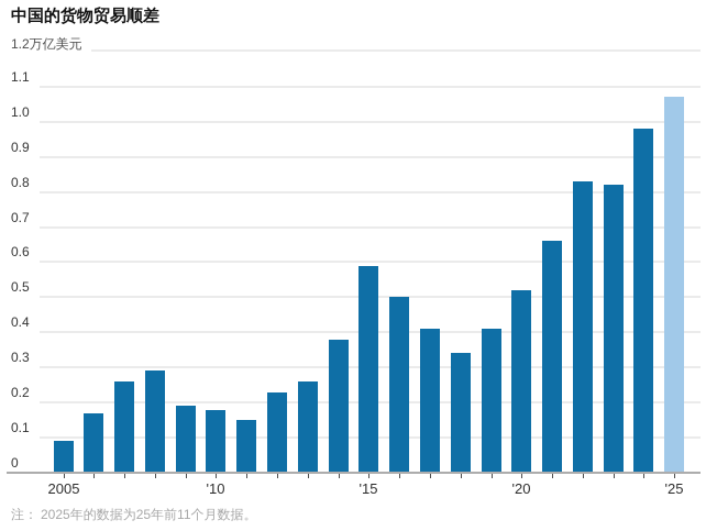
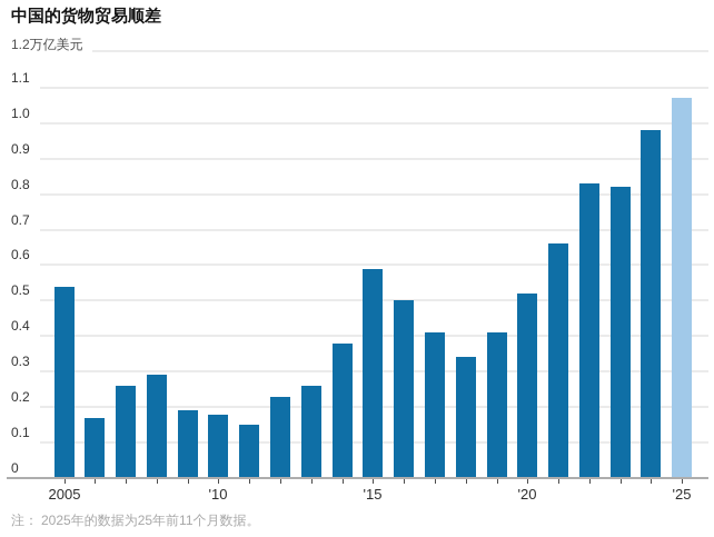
2005: 0.09 -> 0.54
